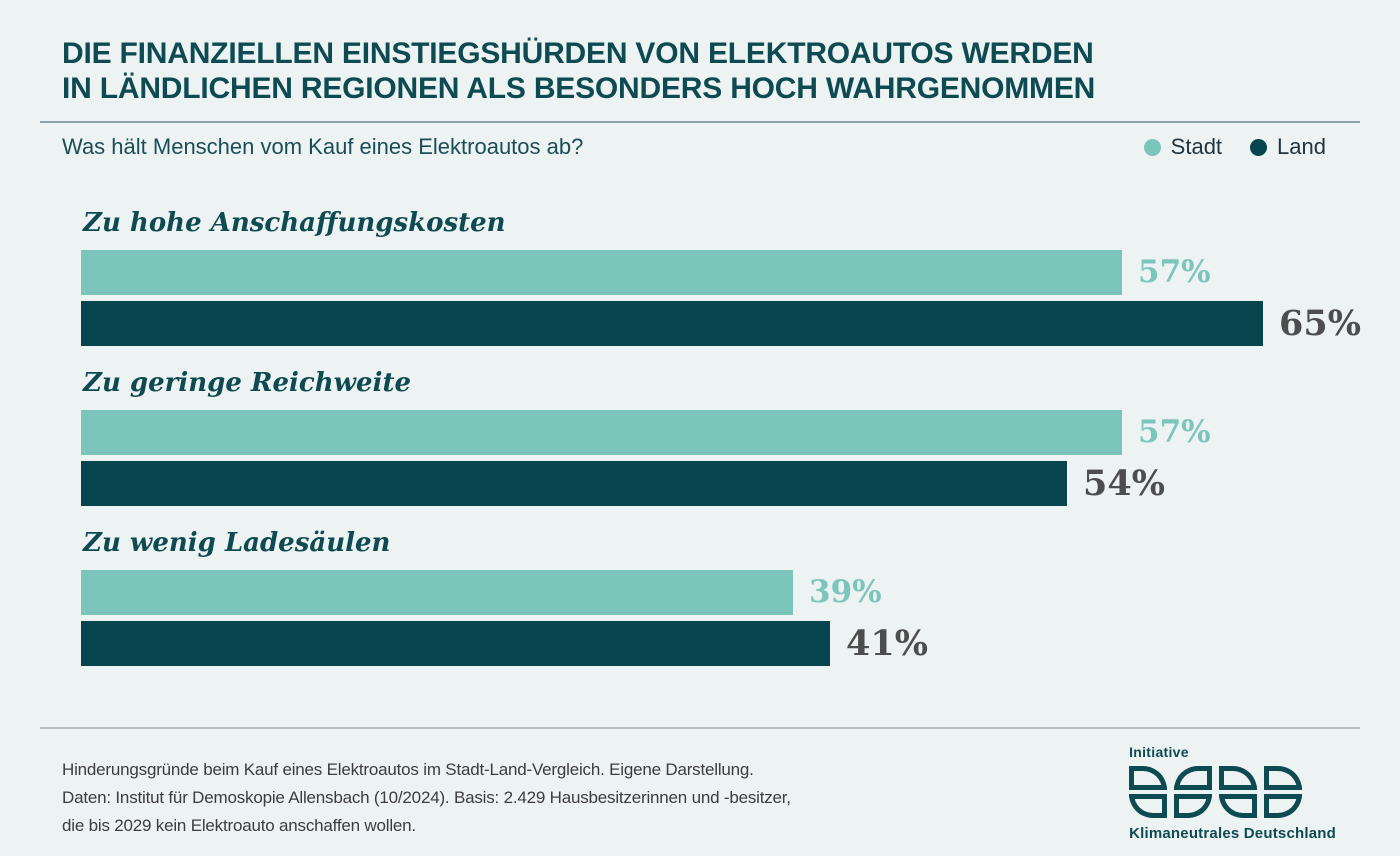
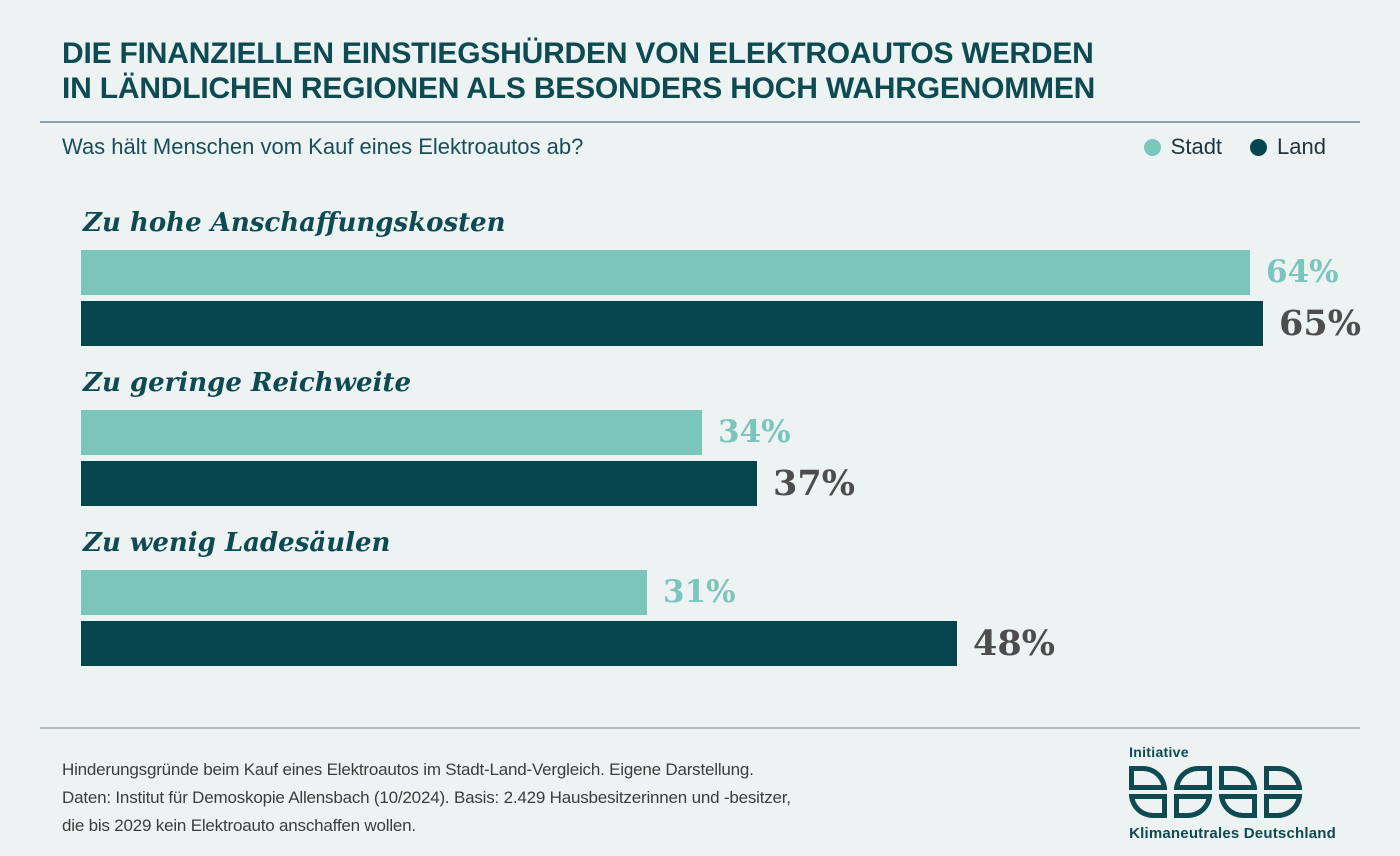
Stadt/Zu hohe Anschaffungskosten: 57% -> 64%
Stadt/Zu geringe Reichweite: 57% -> 34%
Land/Zu geringe Reichweite: 54% -> 37%
Stadt/Zu wenig Ladesäulen: 39% -> 31%
Land/Zu wenig Ladesäulen: 41% -> 48%
